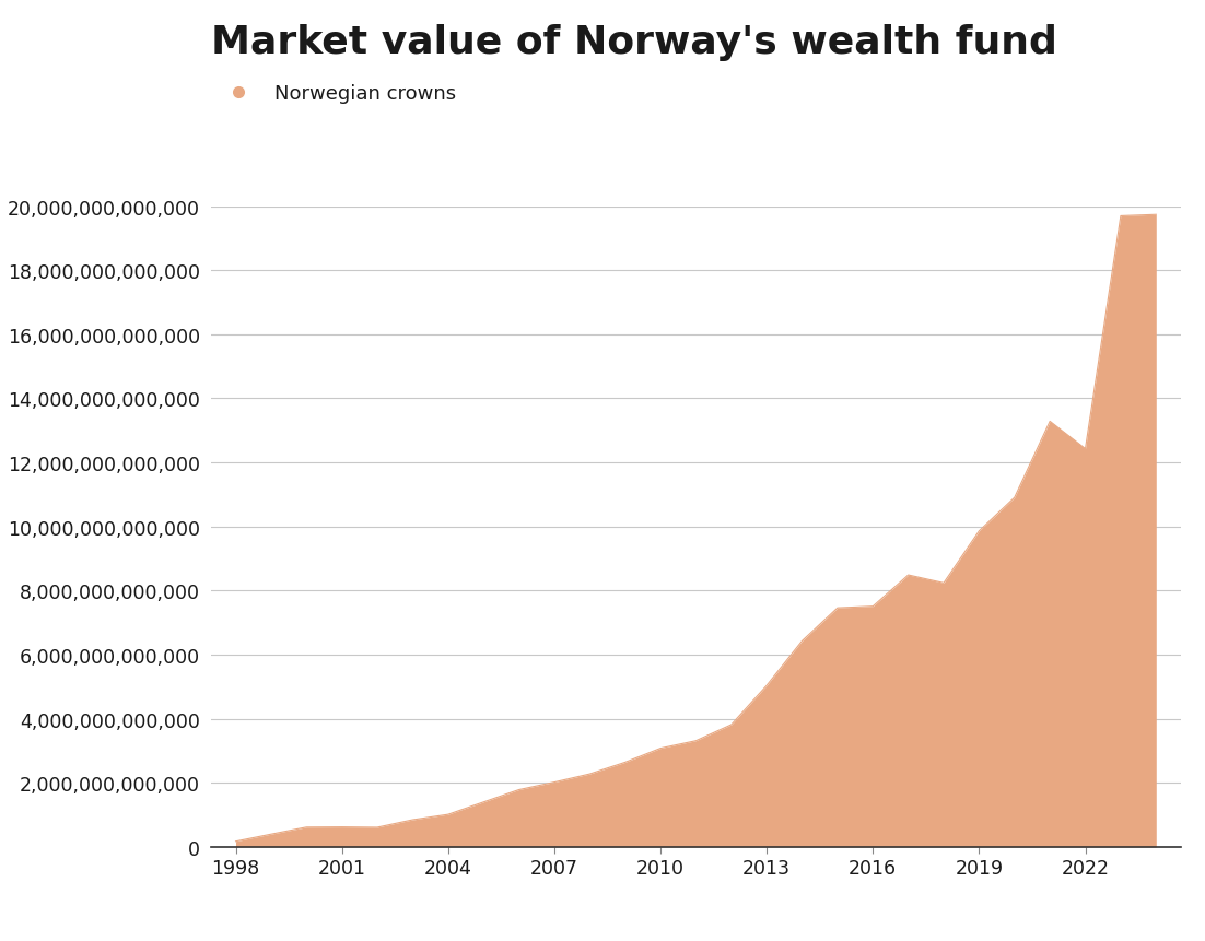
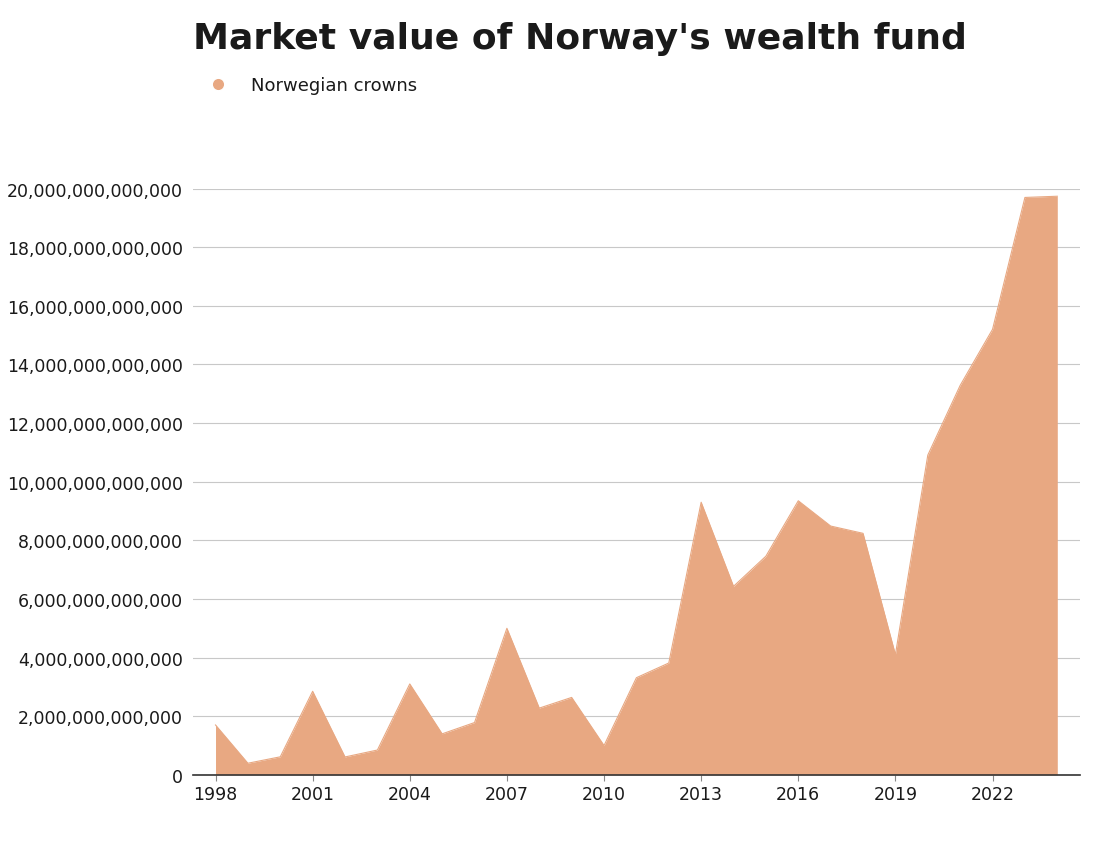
1998: 170,000,000,000 -> 1,700,000,000,000
2001: 620,000,000,000 -> 2,850,000,000,000
2004: 1,010,000,000,000 -> 3,100,000,000,000
2007: 2,020,000,000,000 -> 5,000,000,000,000
2010: 3,080,000,000,000 -> 1,000,000,000,000
2013: 5,040,000,000,000 -> 9,300,000,000,000
2016: 7,510,000,000,000 -> 9,350,000,000,000
2019: 9,860,000,000,000 -> 4,100,000,000,000
2022: 12,430,000,000,000 -> 15,200,000,000,000
